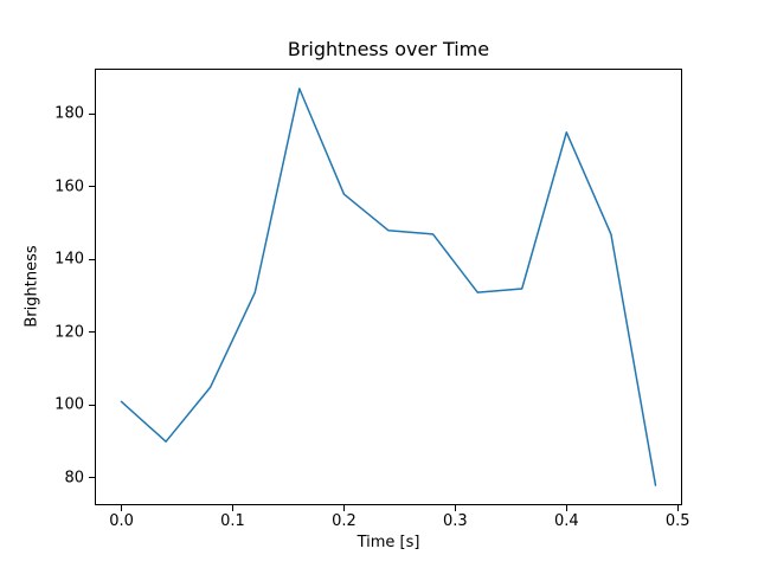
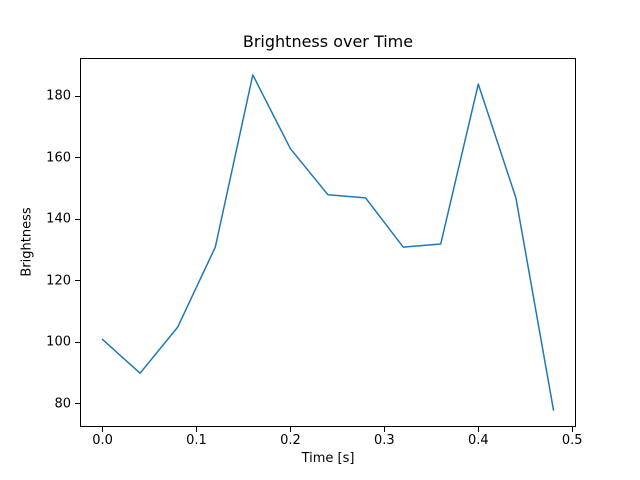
0.2: 158 -> 163
0.4: 175 -> 184
